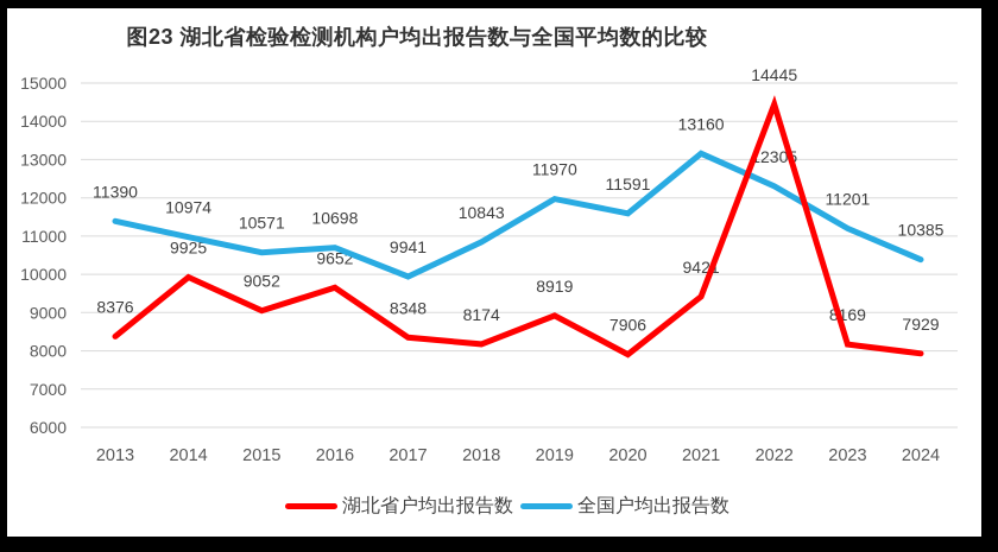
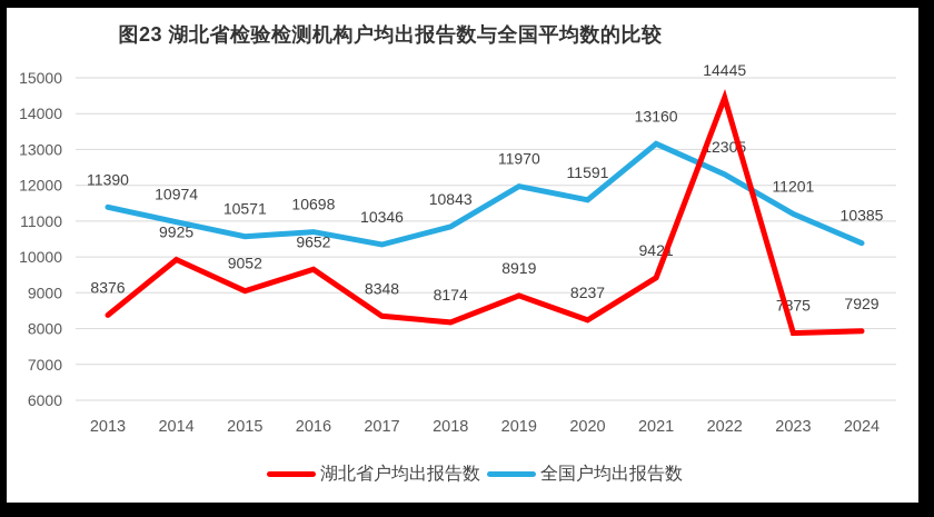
全国户均出报告数/2017: 9941 -> 10346
湖北省户均出报告数/2020: 7906 -> 8237
湖北省户均出报告数/2023: 8169 -> 7875
